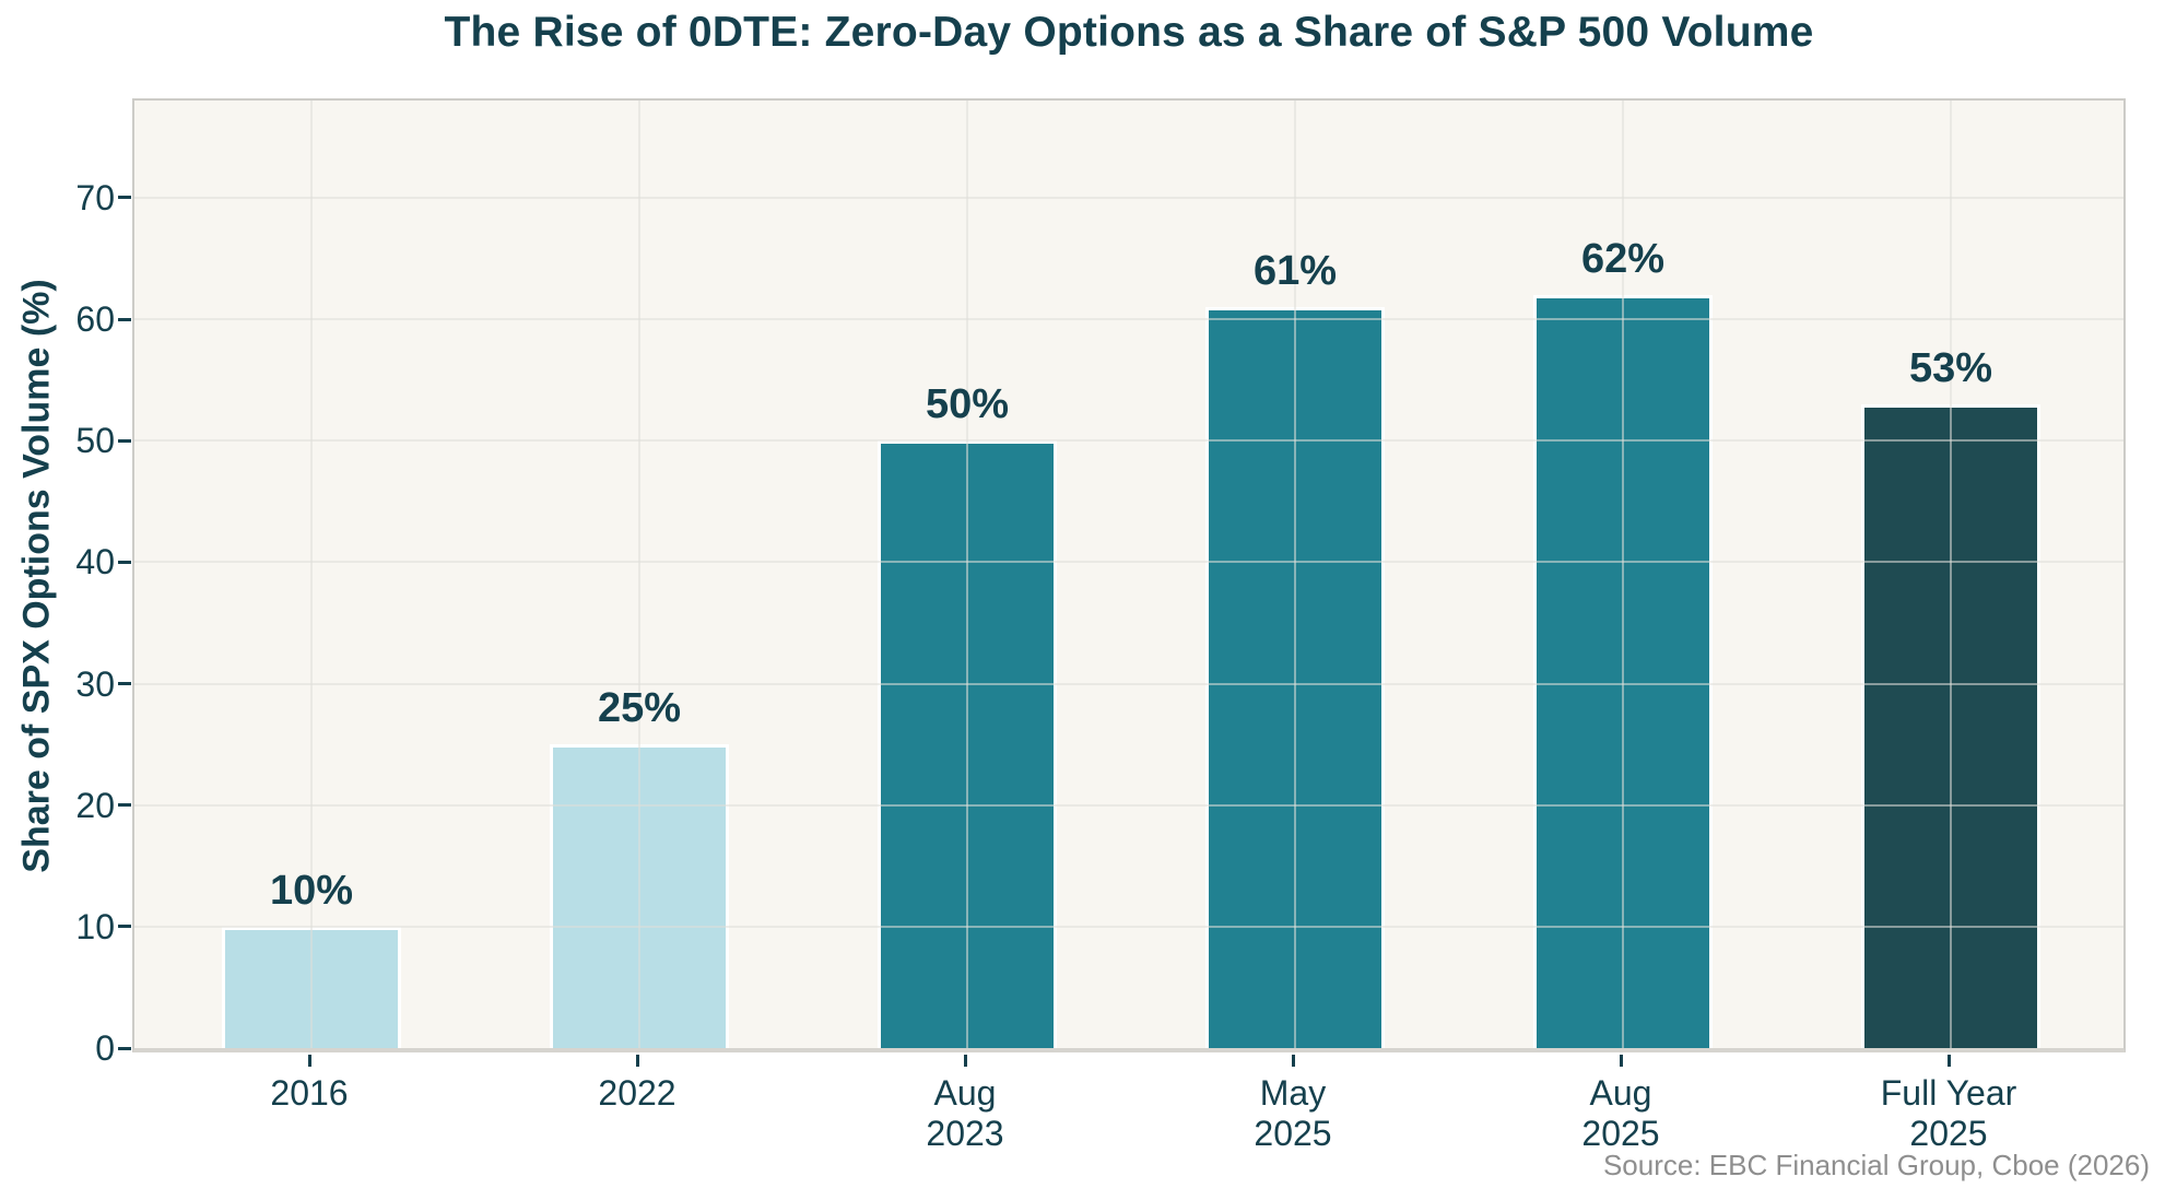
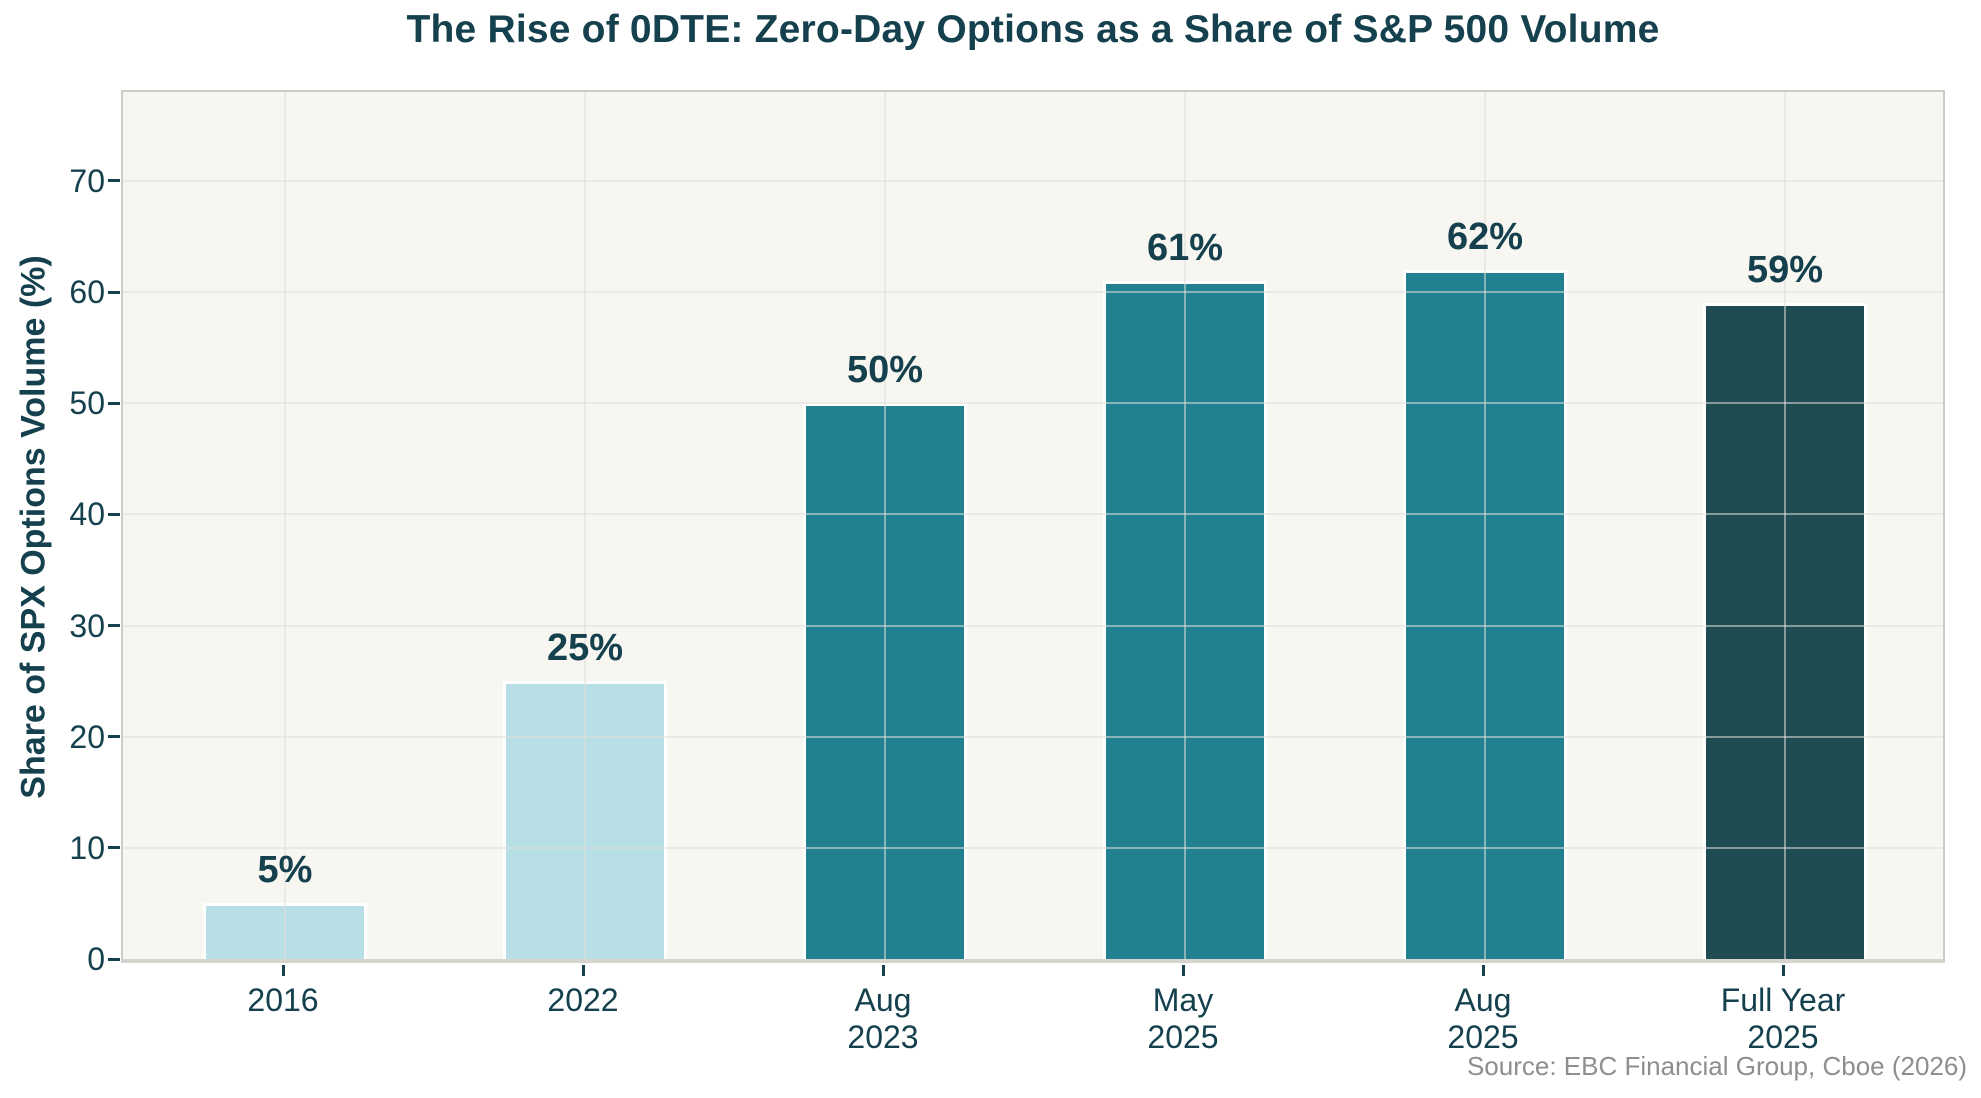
2016: 10% -> 5%
Full Year 2025: 53% -> 59%
